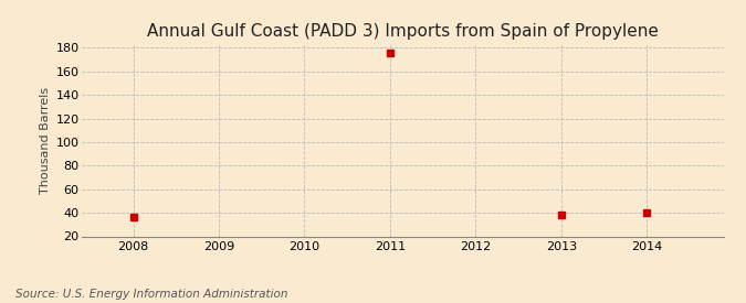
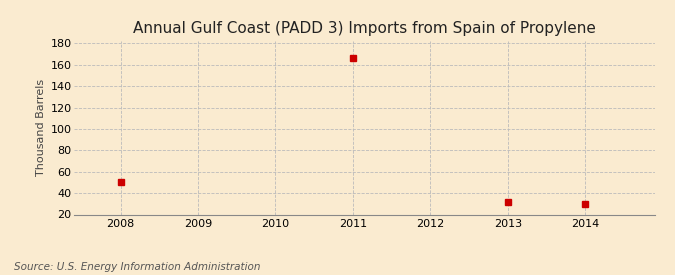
2008: 36 -> 50
2011: 176 -> 166
2013: 38 -> 32
2014: 40 -> 30
